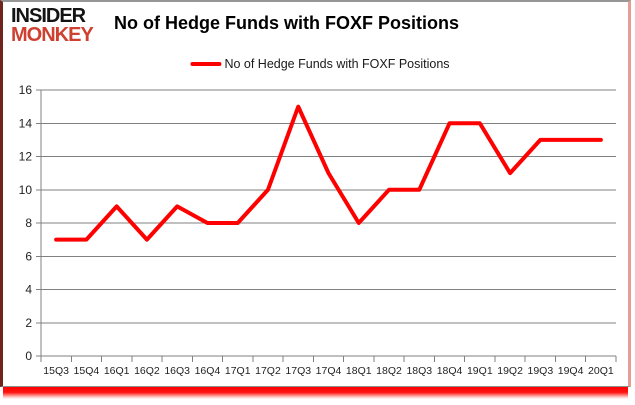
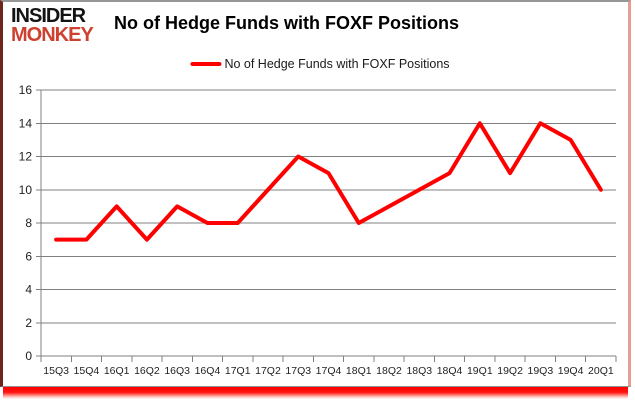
17Q3: 15 -> 12
18Q2: 10 -> 9
18Q4: 14 -> 11
19Q3: 13 -> 14
20Q1: 13 -> 10
